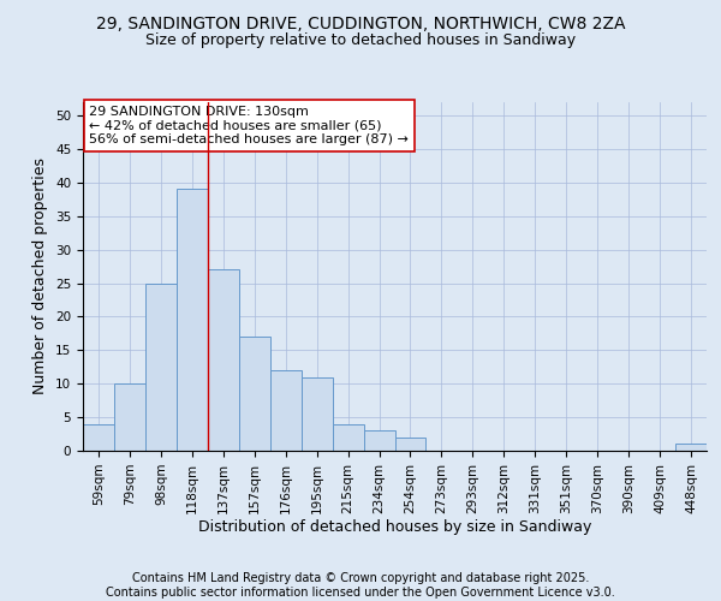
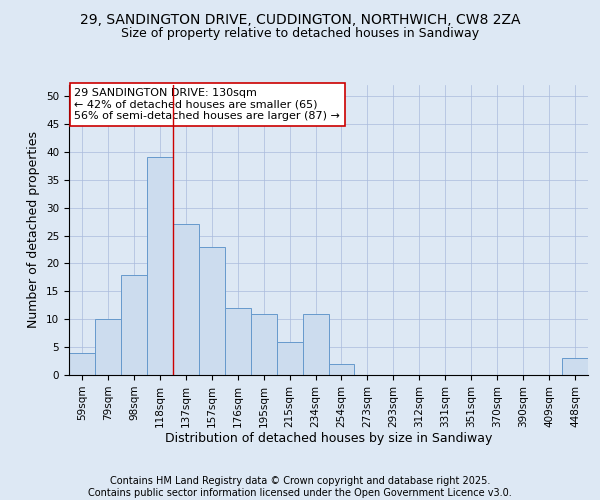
98sqm: 25 -> 18
157sqm: 17 -> 23
215sqm: 4 -> 6
234sqm: 3 -> 11
448sqm: 1 -> 3
